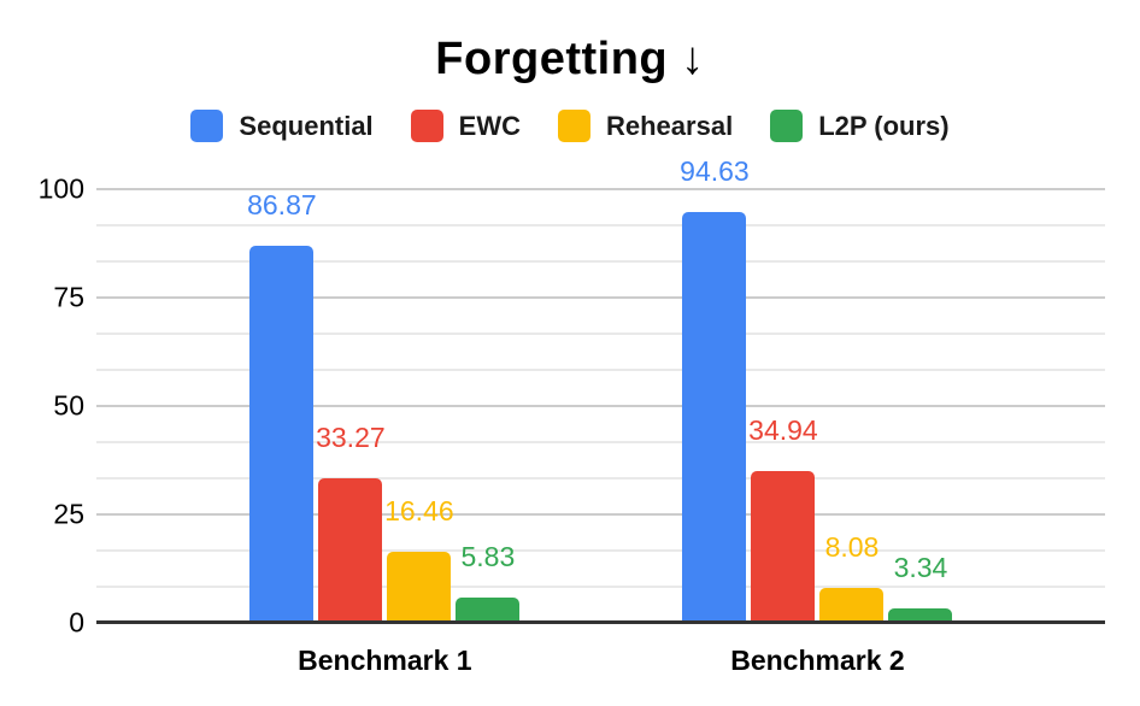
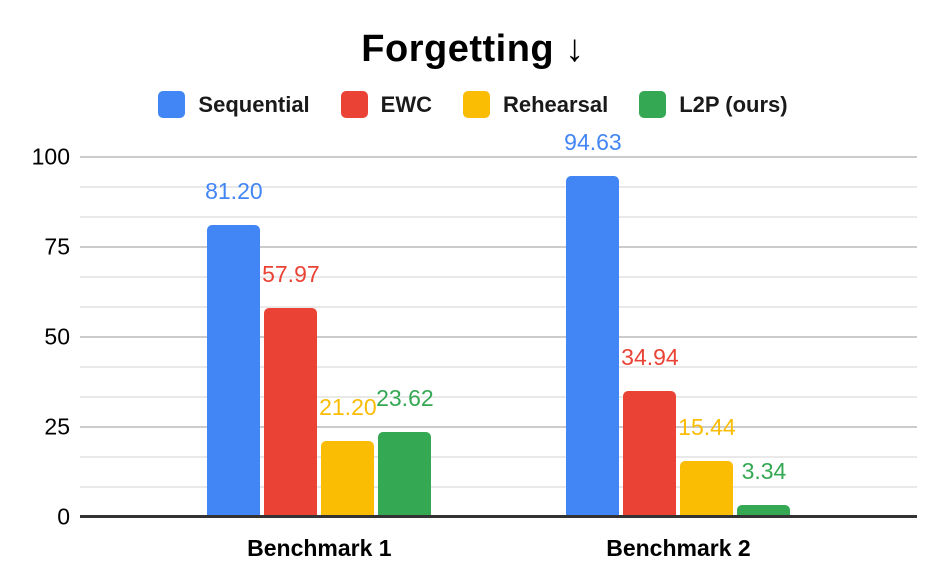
Sequential/Benchmark 1: 86.87 -> 81.20
EWC/Benchmark 1: 33.27 -> 57.97
Rehearsal/Benchmark 1: 16.46 -> 21.20
L2P (ours)/Benchmark 1: 5.83 -> 23.62
Rehearsal/Benchmark 2: 8.08 -> 15.44
